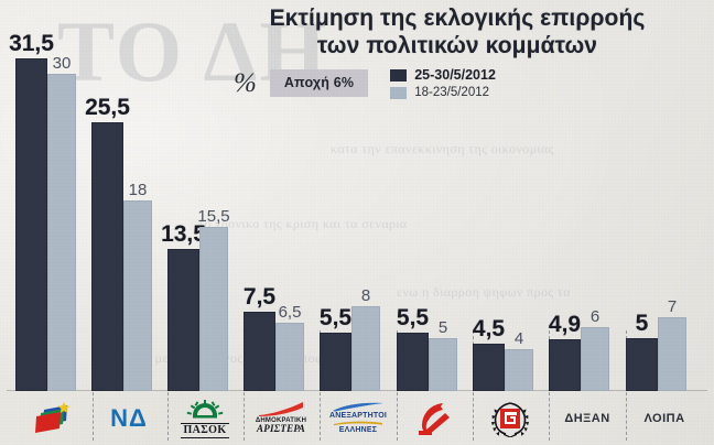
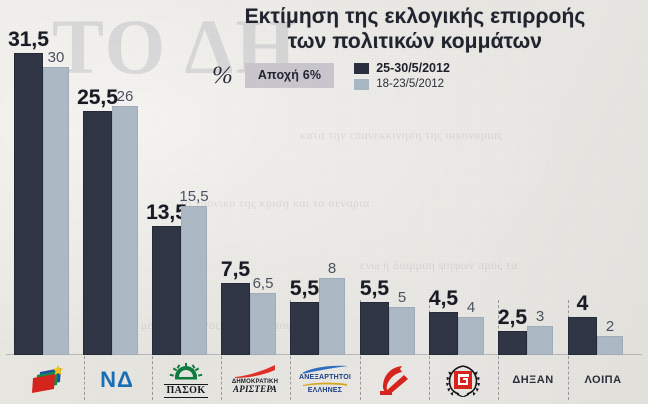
18-23/5/2012/ΝΔ: 18 -> 26
25-30/5/2012/ΔΗΞΑΝ: 4,9 -> 2,5
18-23/5/2012/ΔΗΞΑΝ: 6 -> 3
25-30/5/2012/ΛΟΙΠΑ: 5 -> 4
18-23/5/2012/ΛΟΙΠΑ: 7 -> 2
